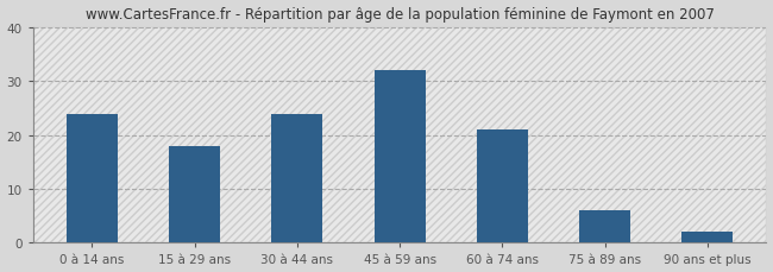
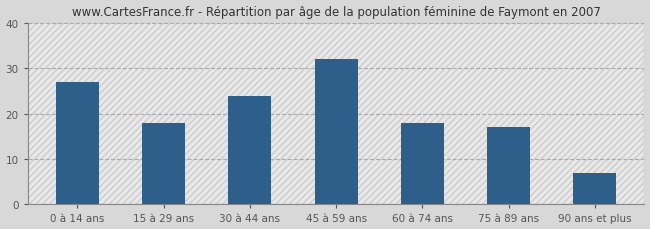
0 à 14 ans: 24 -> 27
60 à 74 ans: 21 -> 18
75 à 89 ans: 6 -> 17
90 ans et plus: 2 -> 7
